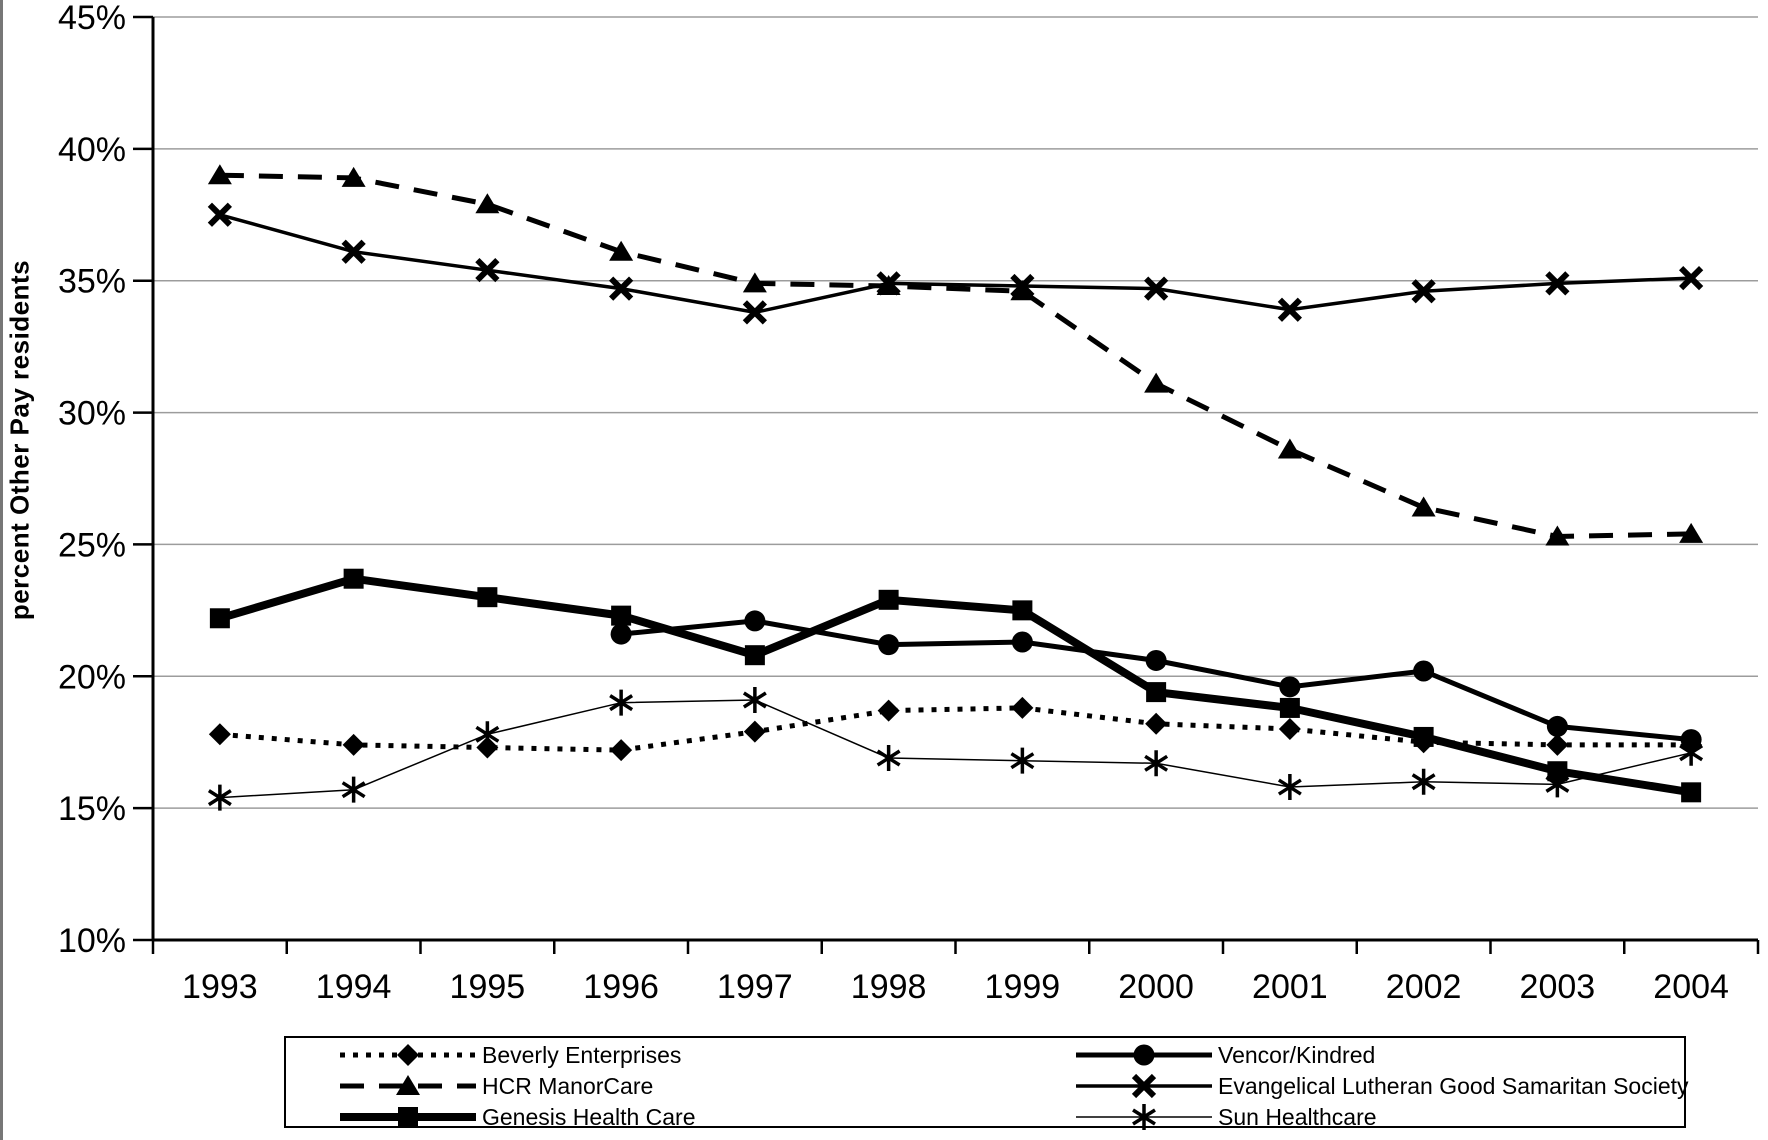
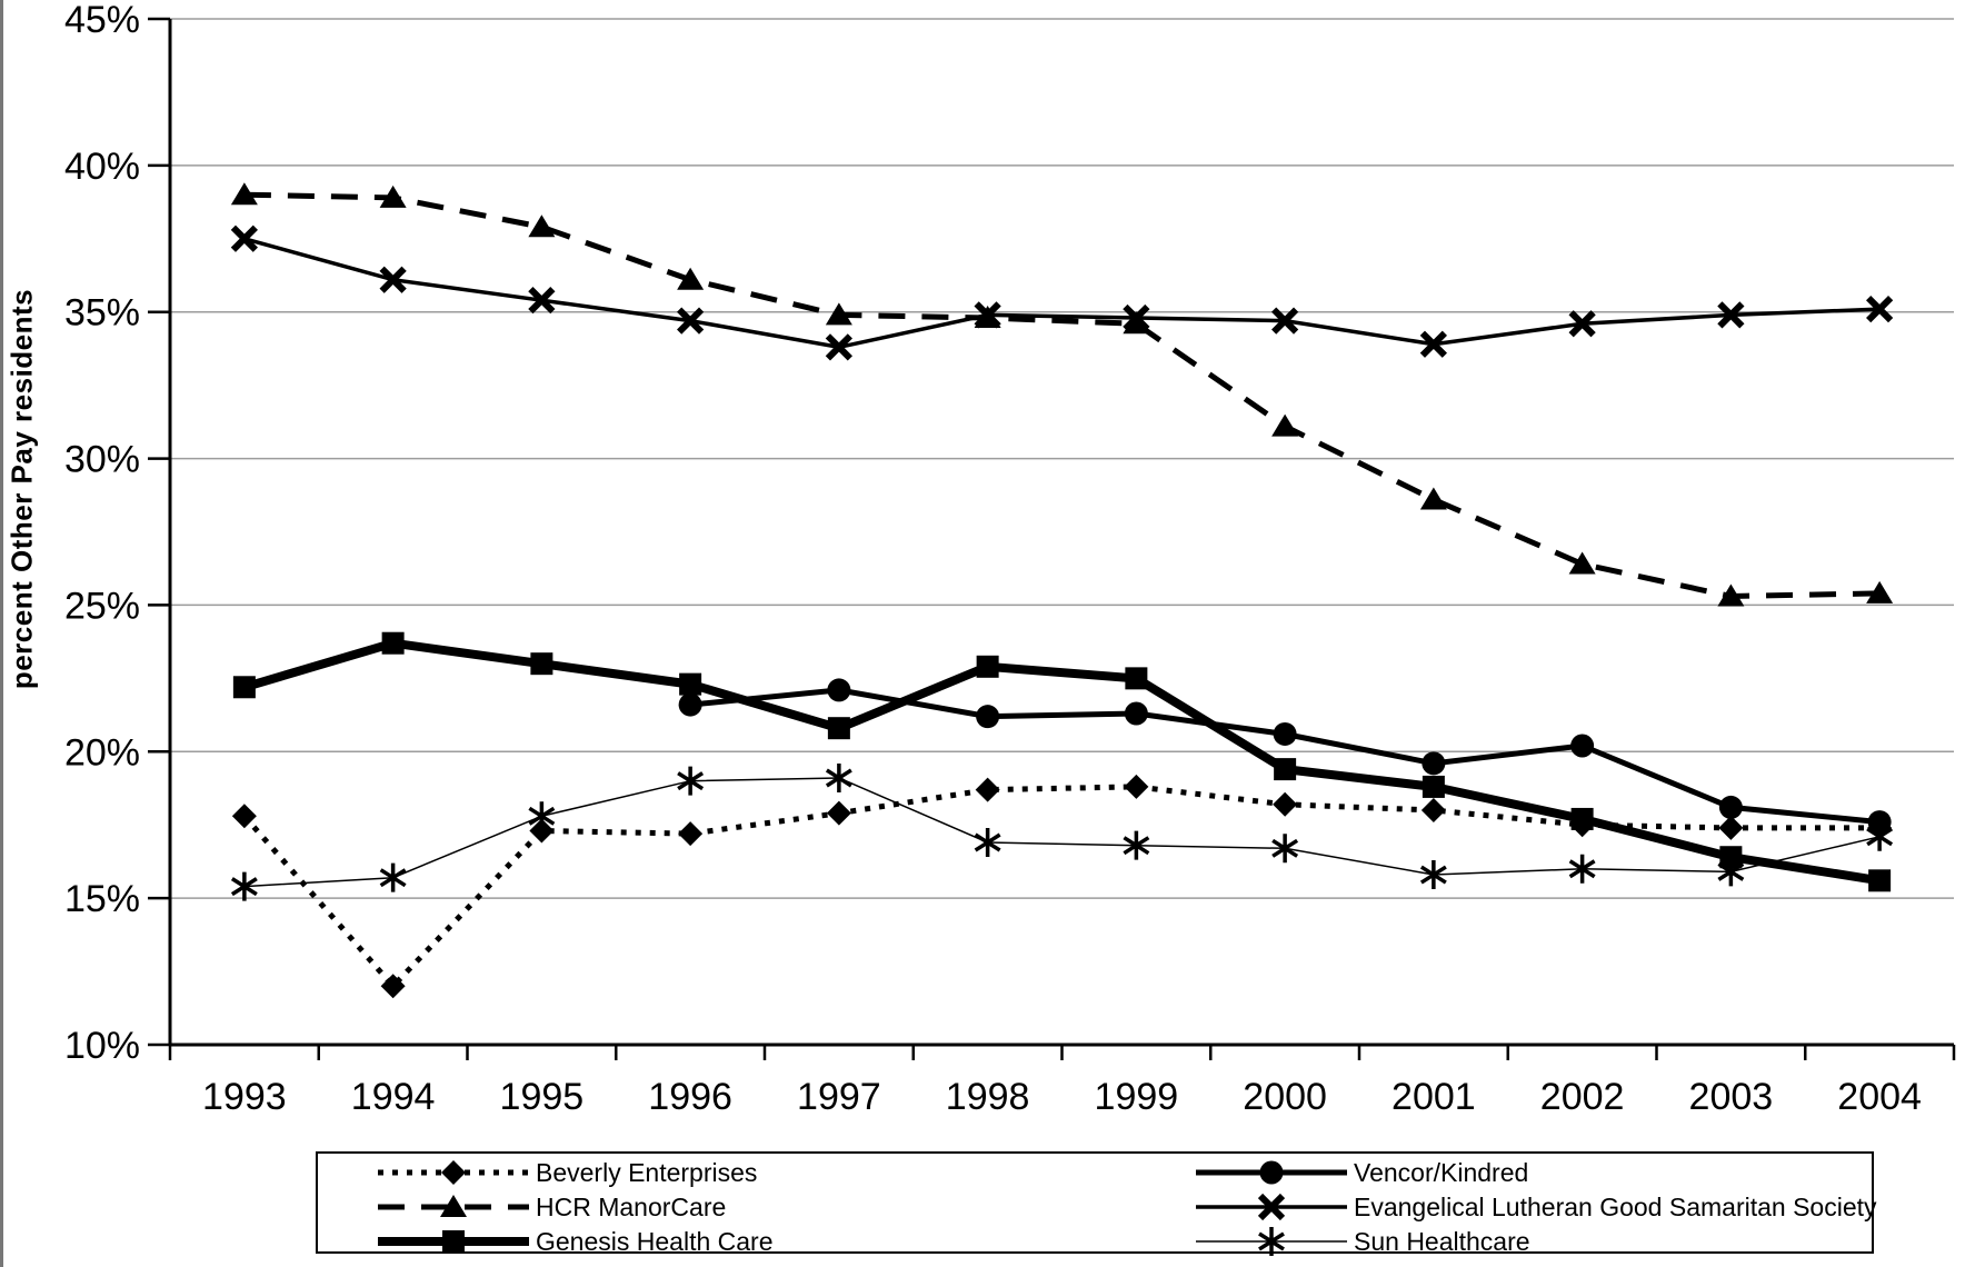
Beverly Enterprises/1994: 17.4% -> 12.0%
